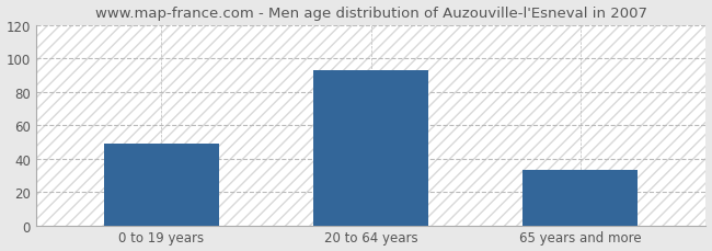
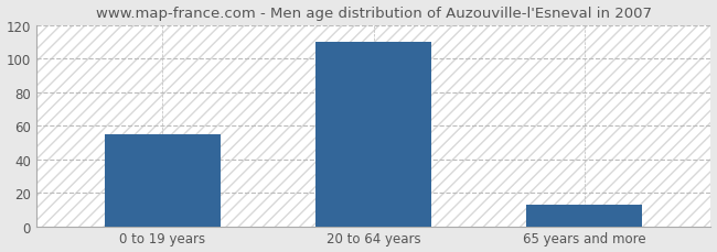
0 to 19 years: 49 -> 55
20 to 64 years: 93 -> 110
65 years and more: 33 -> 13
